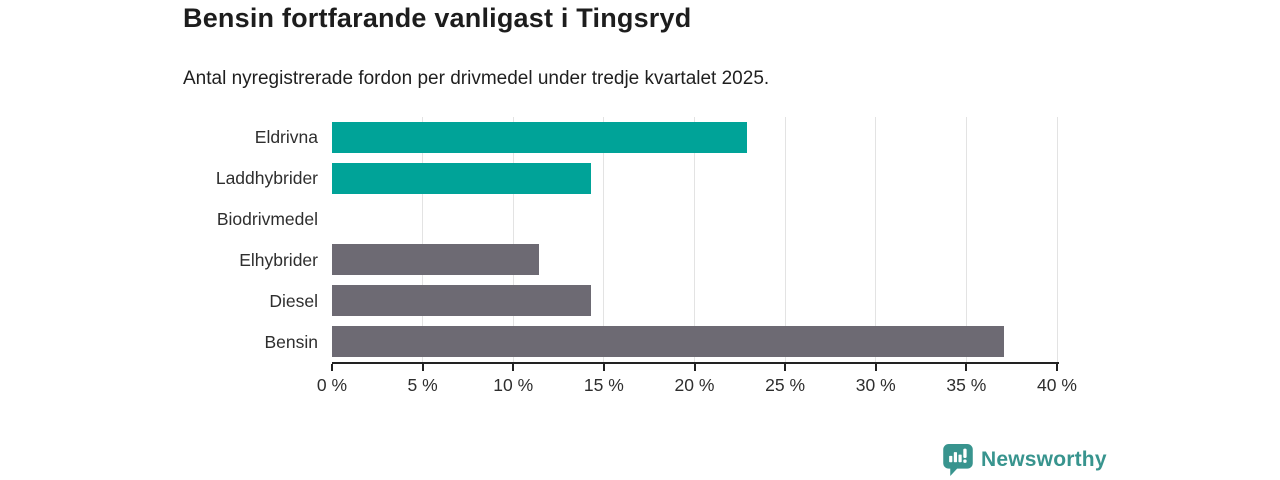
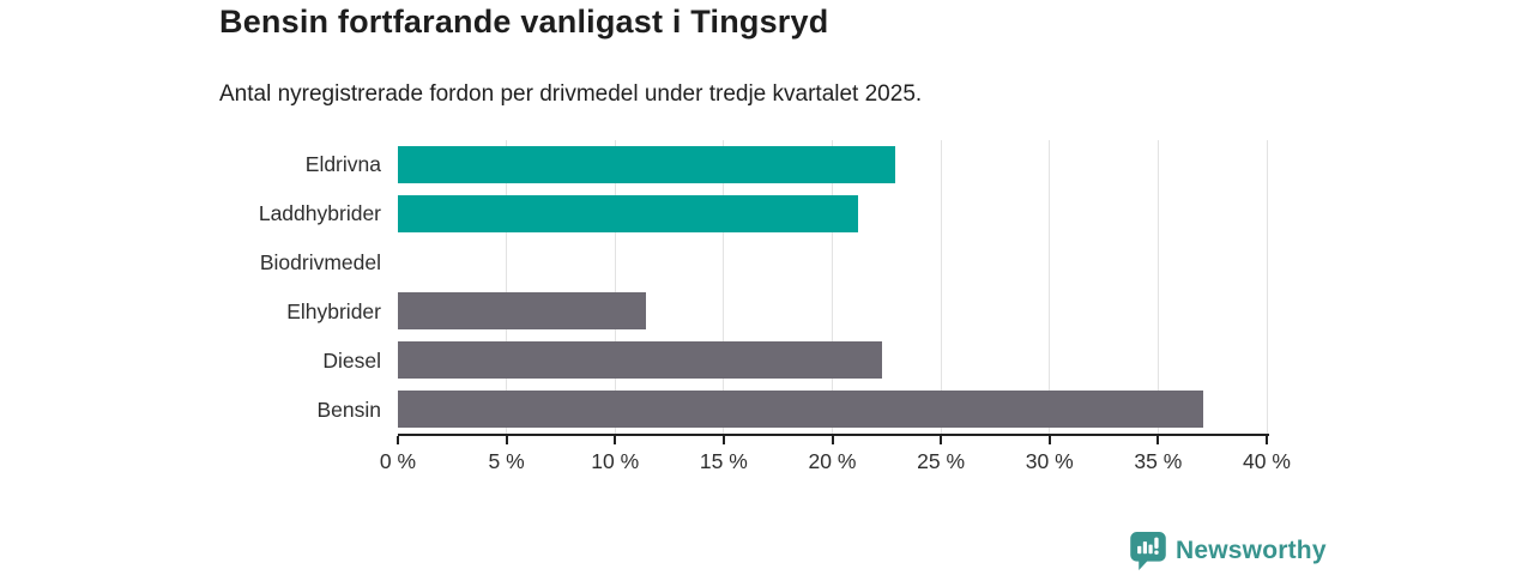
Laddhybrider: 14.3% -> 21.2%
Diesel: 14.3% -> 22.3%
